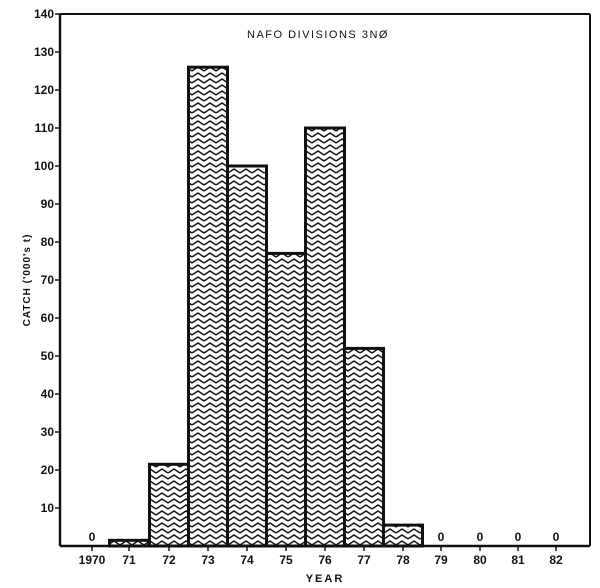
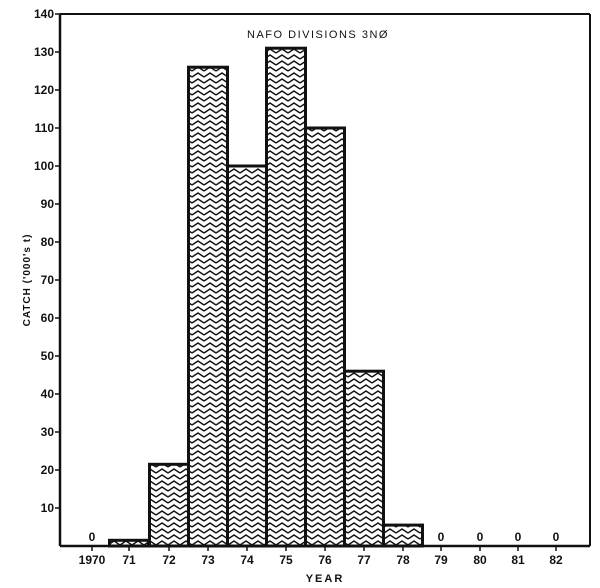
75: 77 -> 131
77: 52 -> 46
